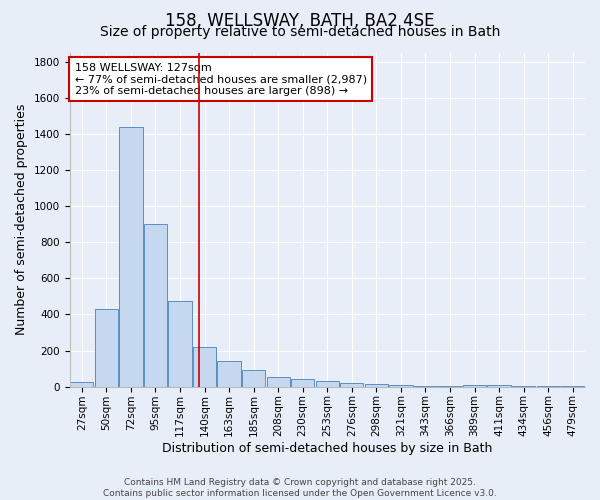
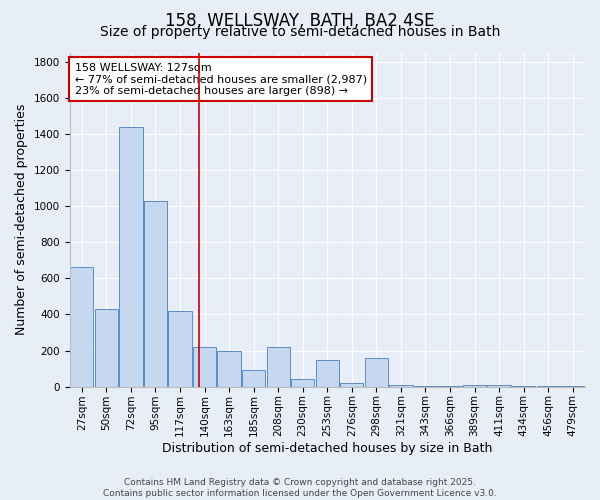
27sqm: 30 -> 660
95sqm: 900 -> 1030
117sqm: 480 -> 420
163sqm: 140 -> 200
208sqm: 60 -> 220
253sqm: 30 -> 150
298sqm: 20 -> 160
